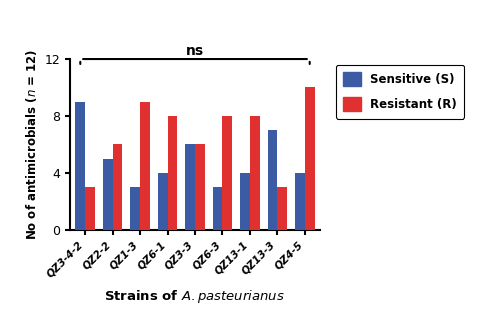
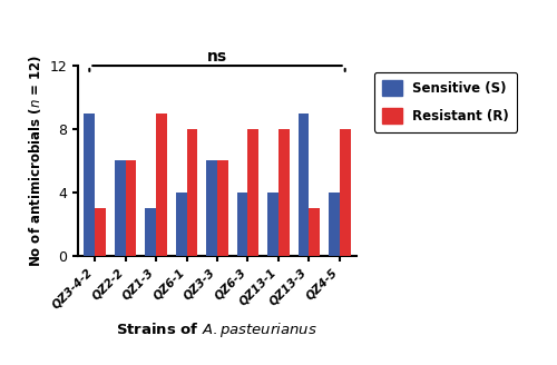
Sensitive (S)/QZ2-2: 5 -> 6
Sensitive (S)/QZ6-3: 3 -> 4
Sensitive (S)/QZ13-3: 7 -> 9
Resistant (R)/QZ4-5: 10 -> 8
